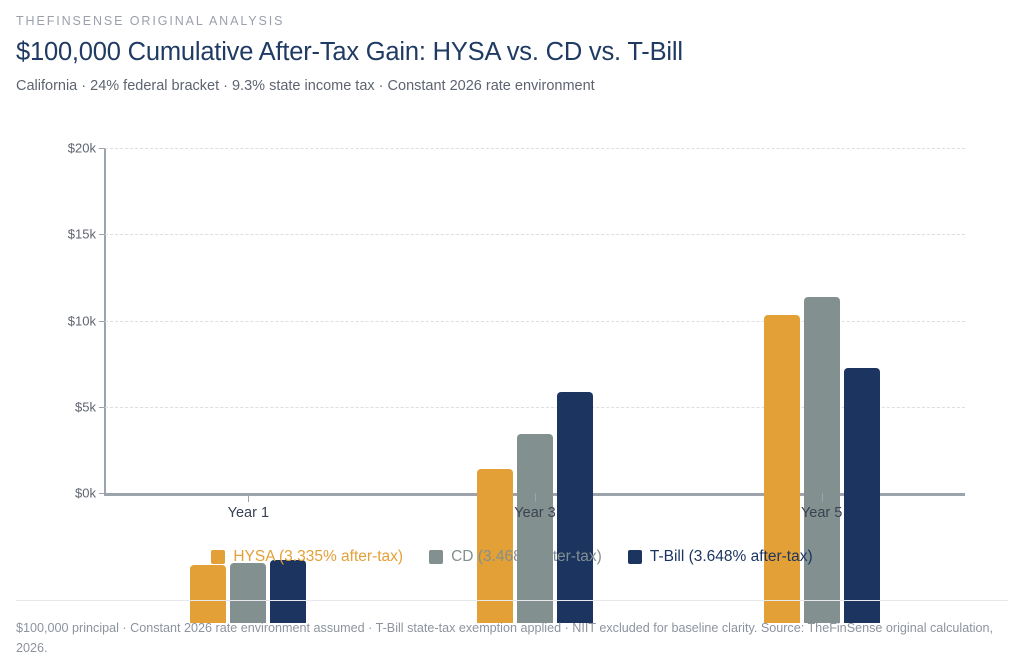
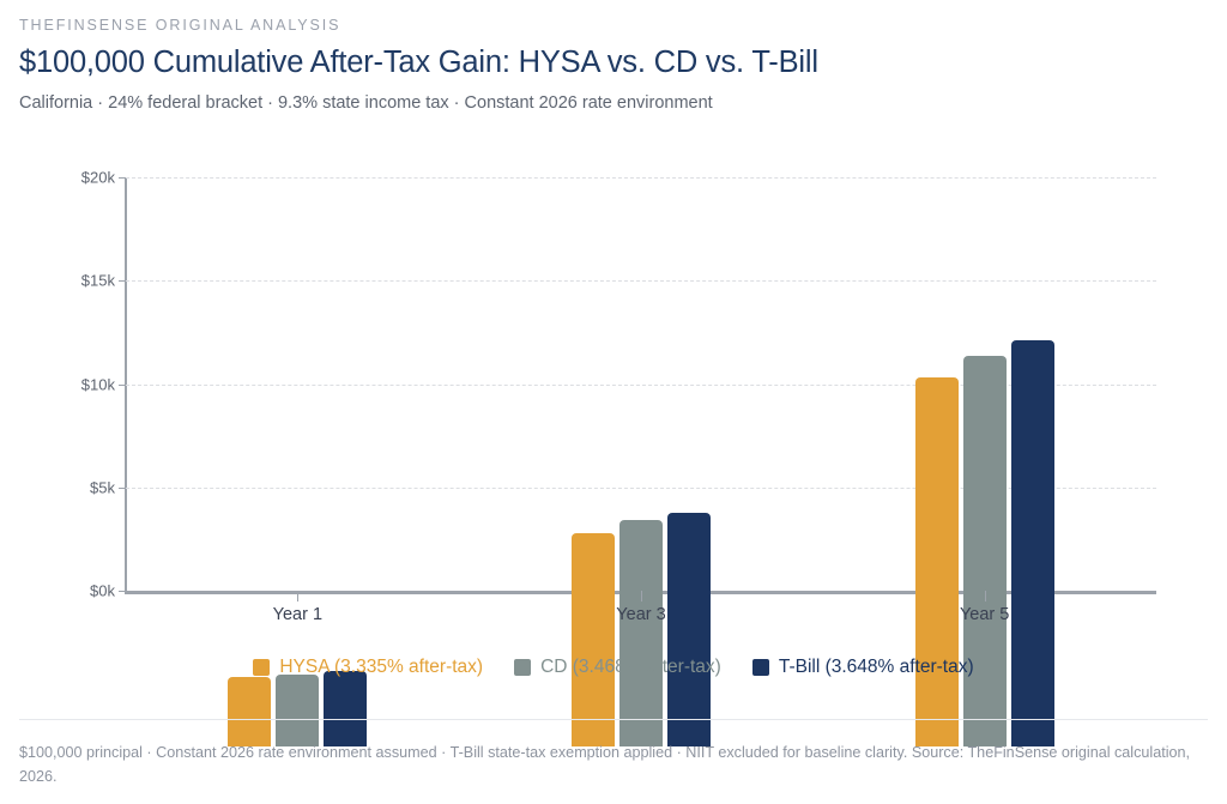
HYSA (3.335% after-tax)/Year 3: $8.9k -> $10.3k
T-Bill (3.648% after-tax)/Year 3: $13.4k -> $11.3k
T-Bill (3.648% after-tax)/Year 5: $14.8k -> $19.7k
